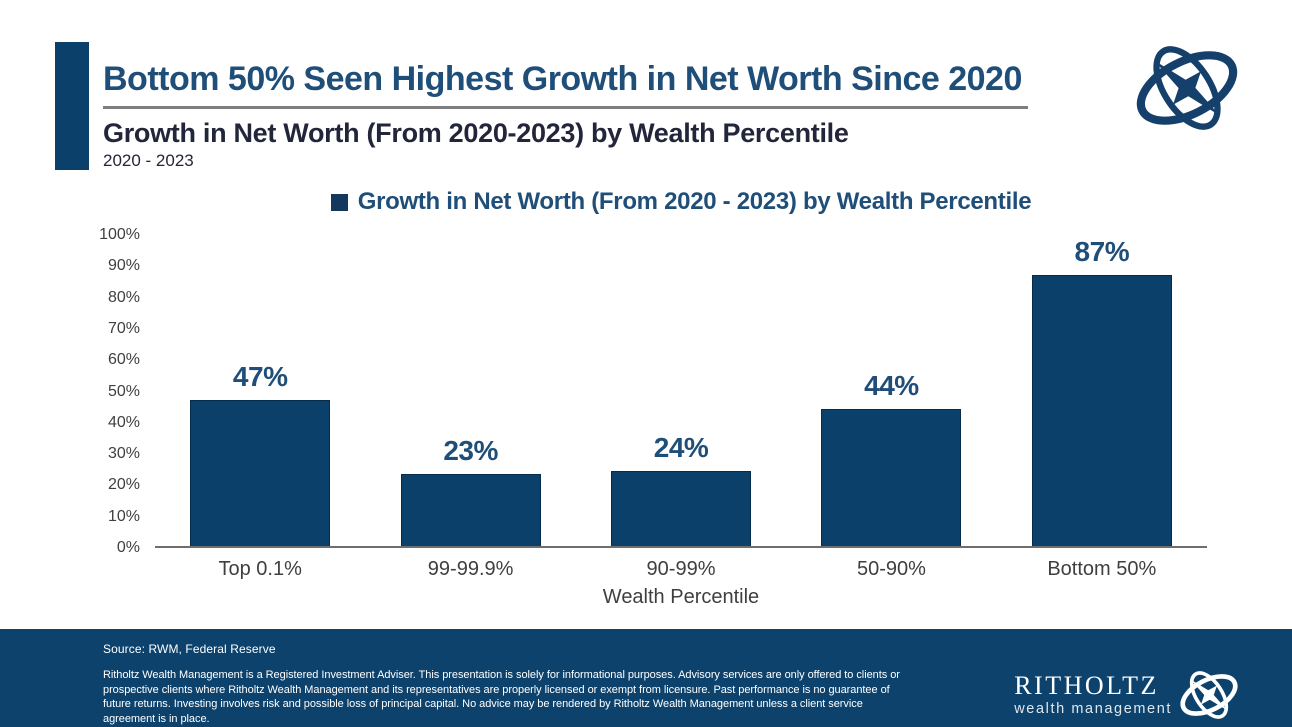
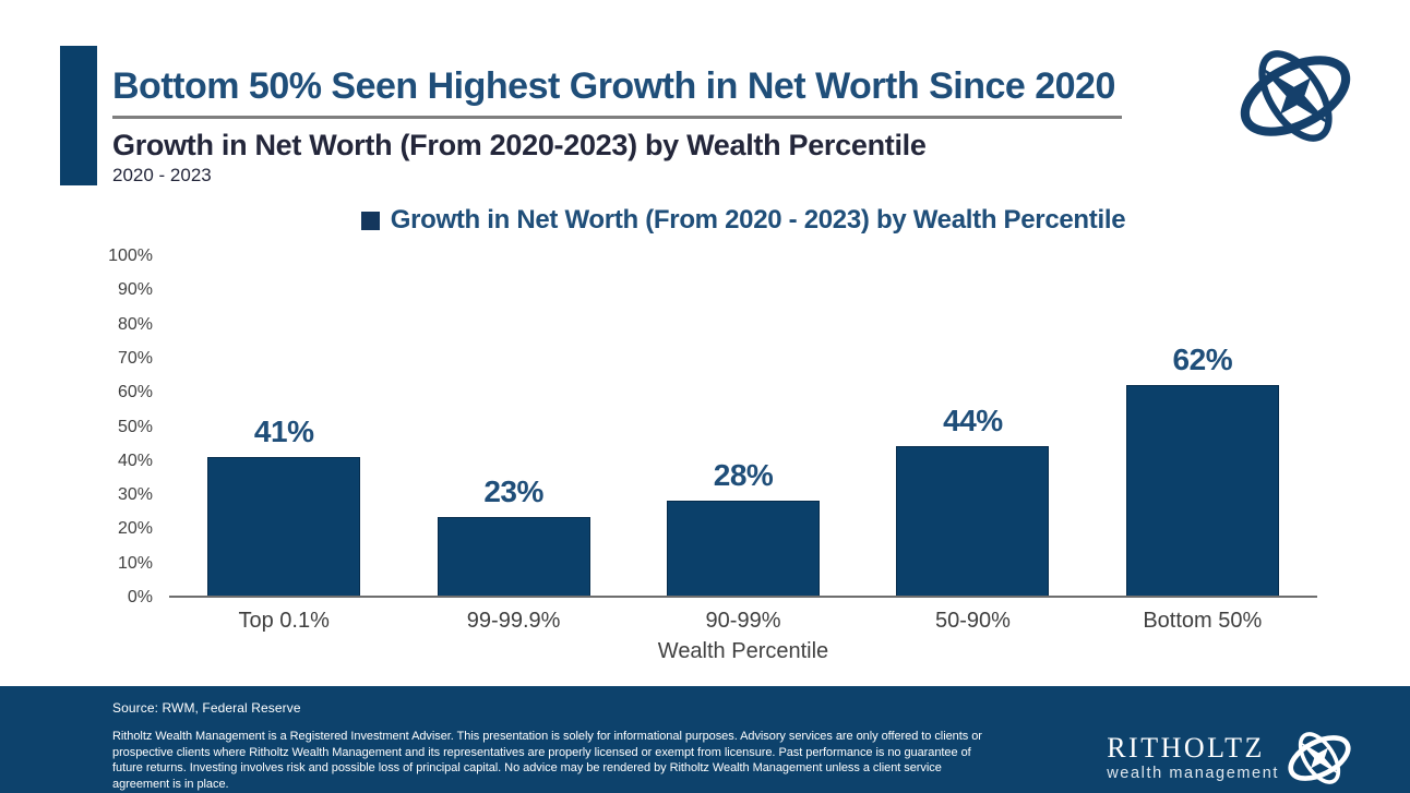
Top 0.1%: 47% -> 41%
90-99%: 24% -> 28%
Bottom 50%: 87% -> 62%
